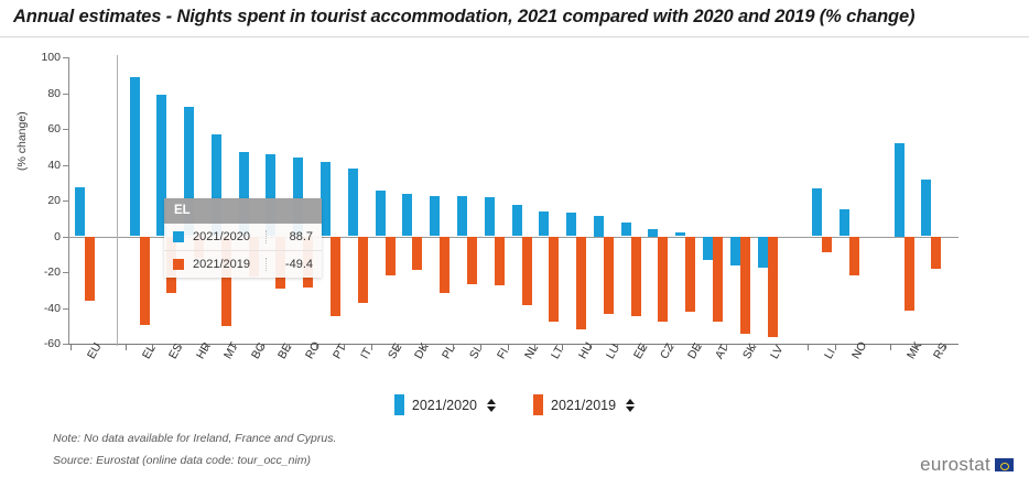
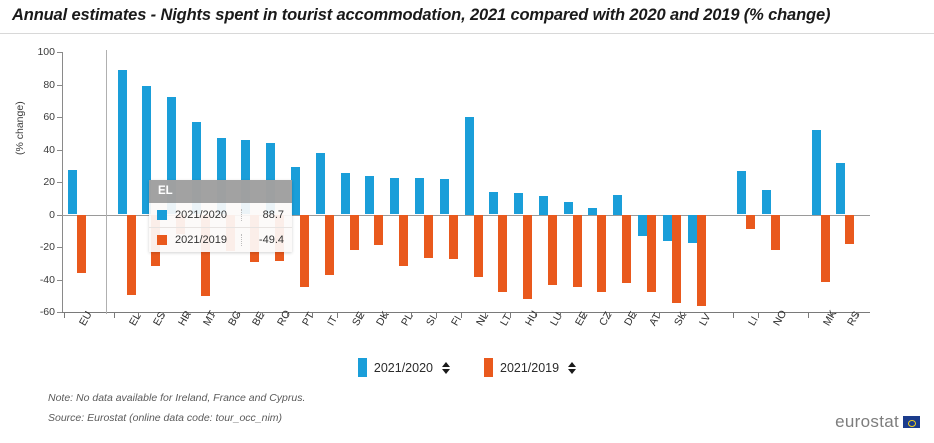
2021/2020/PT: 42 -> 29
2021/2020/NL: 17 -> 60
2021/2020/DE: 2 -> 12
